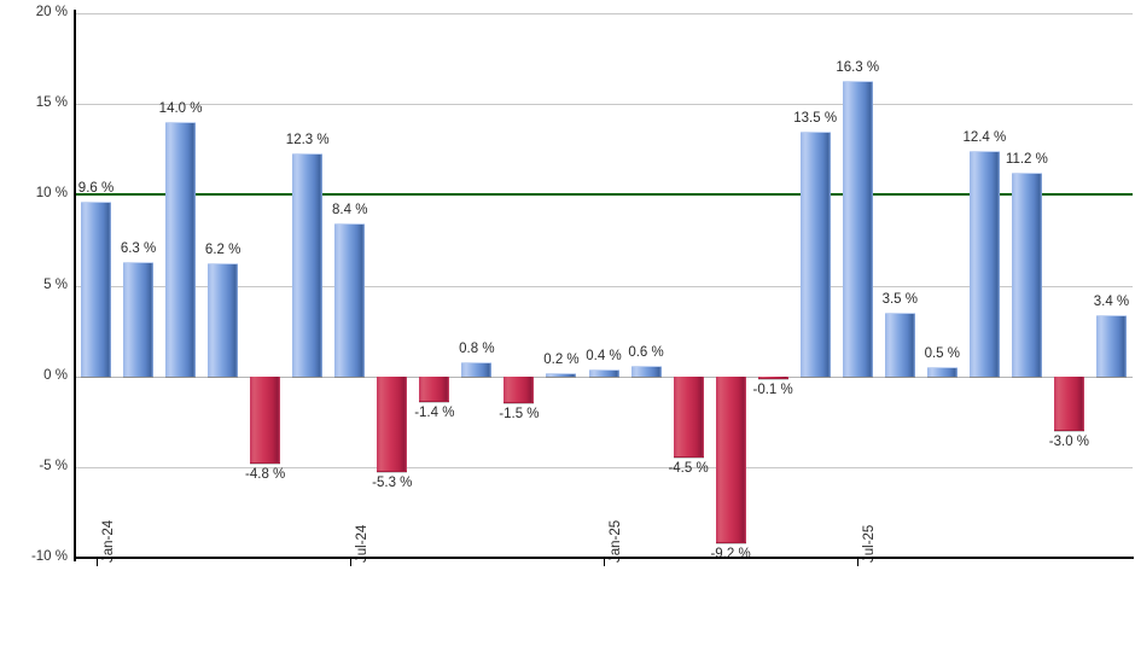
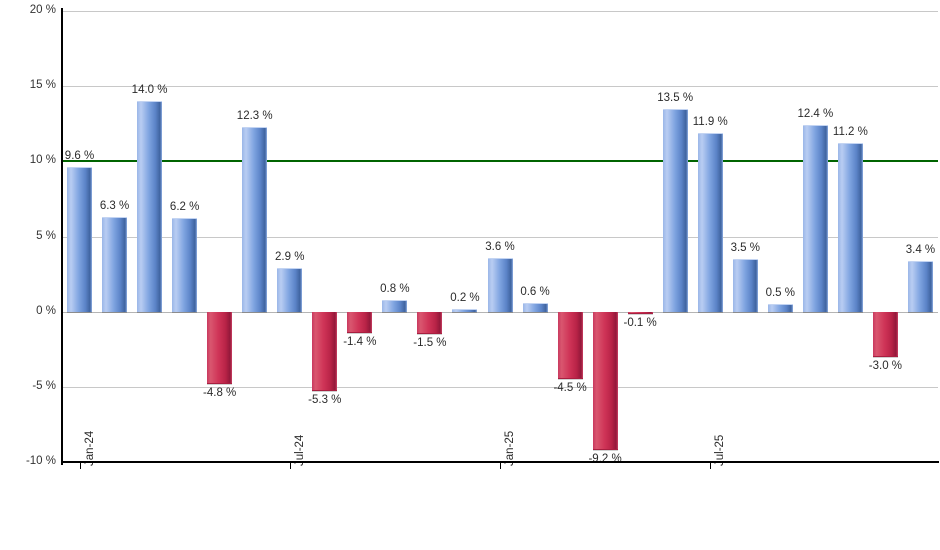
Jul-24: 8.4 -> 2.9
Jan-25: 0.4 -> 3.6
Jul-25: 16.3 -> 11.9
